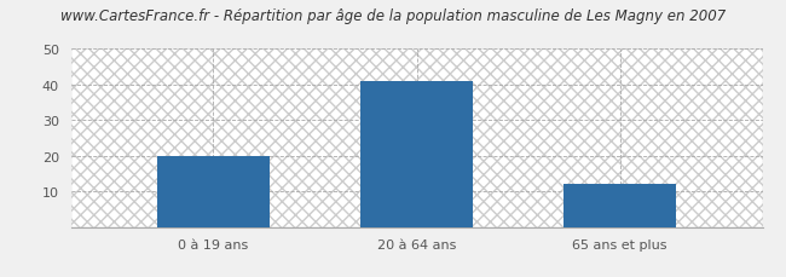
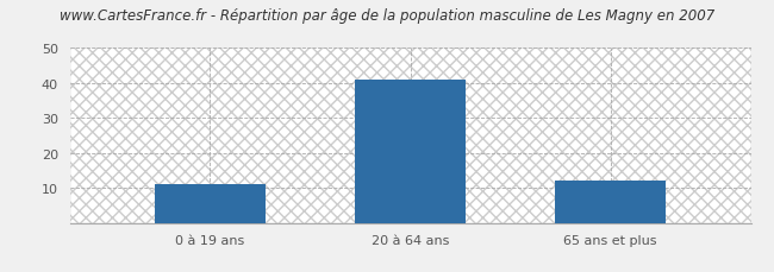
0 à 19 ans: 20 -> 11
